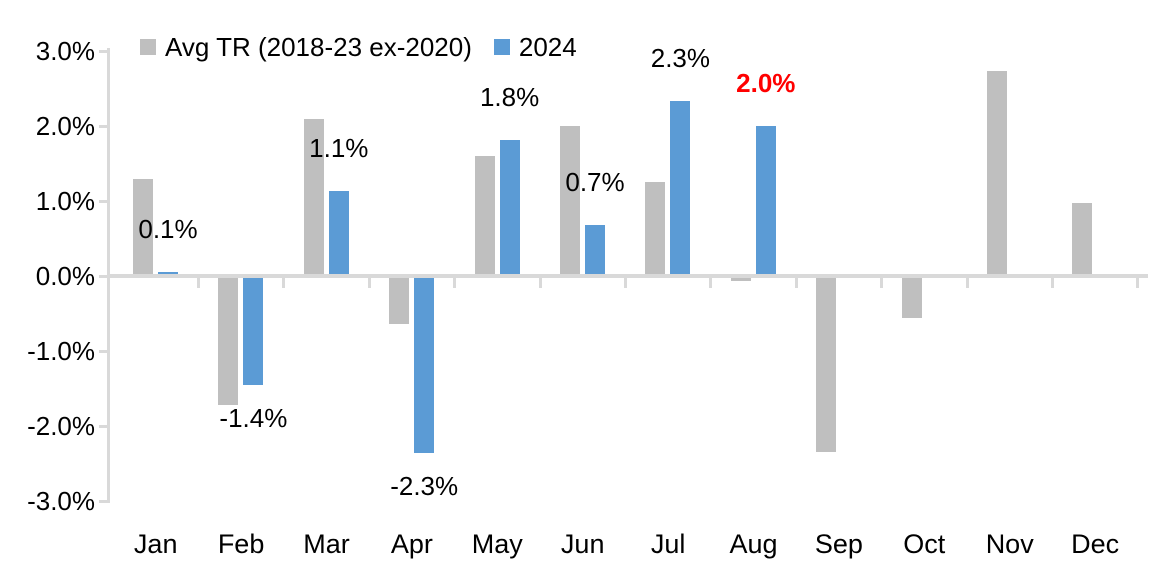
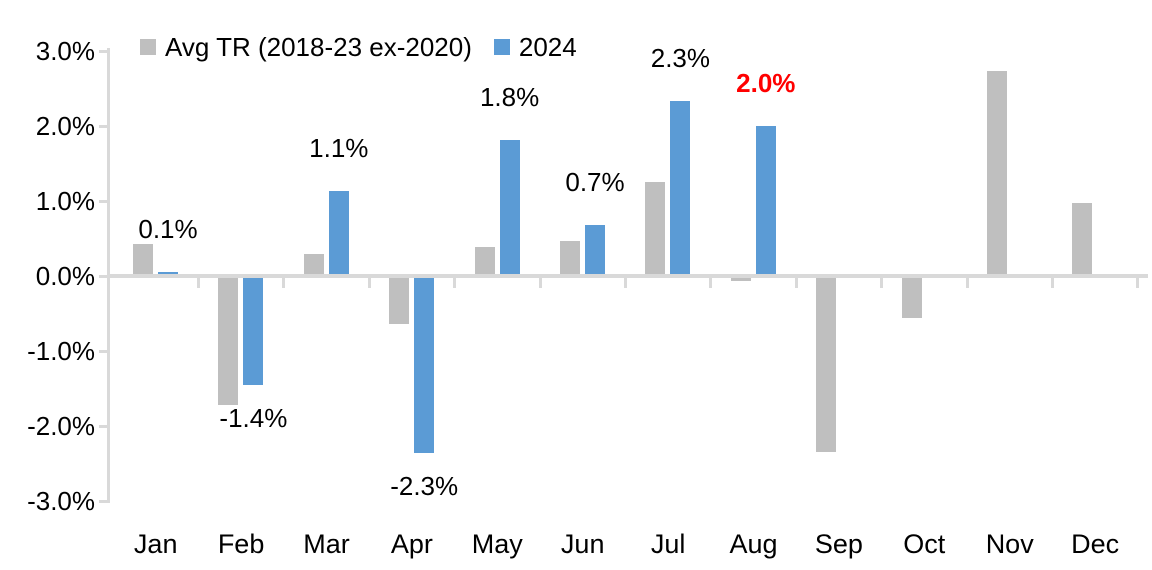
Avg TR (2018-23 ex-2020)/Jan: 1.3% -> 0.4%
Avg TR (2018-23 ex-2020)/Mar: 2.1% -> 0.3%
Avg TR (2018-23 ex-2020)/May: 1.6% -> 0.4%
Avg TR (2018-23 ex-2020)/Jun: 2.0% -> 0.5%
